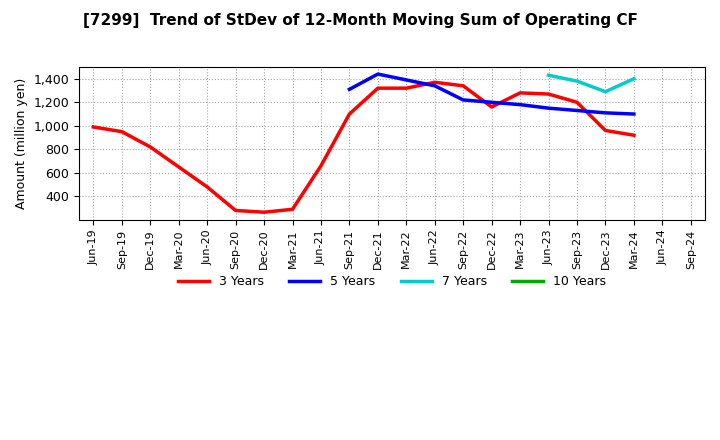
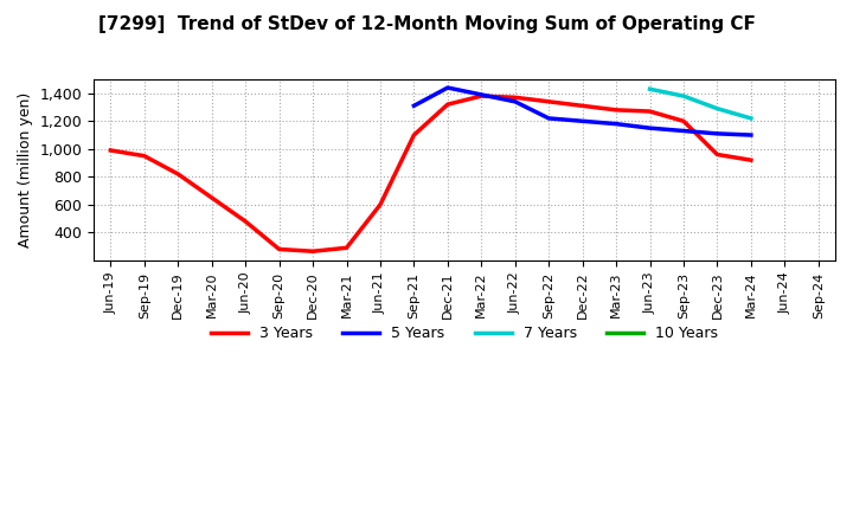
3 Years/Jun-21: 660 -> 600
3 Years/Mar-22: 1,320 -> 1,380
3 Years/Dec-22: 1,160 -> 1,310
7 Years/Mar-24: 1,400 -> 1,220
